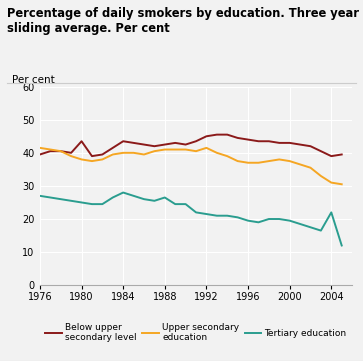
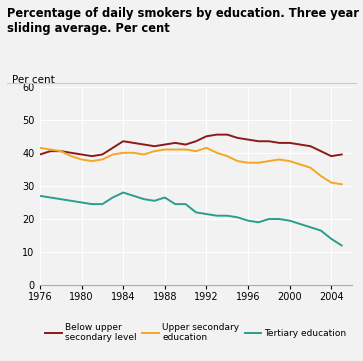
Below upper secondary level/1980: 43.5 -> 39.5
Tertiary education/2004: 22.0 -> 14.0
